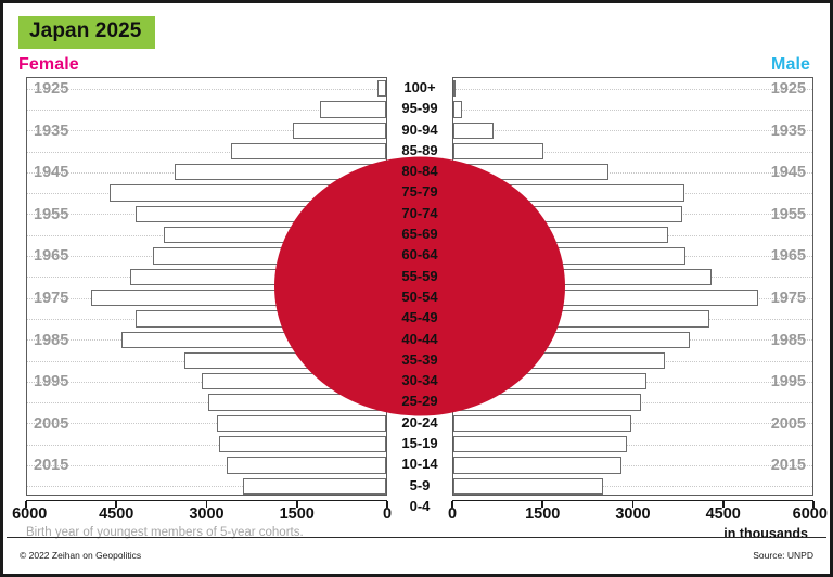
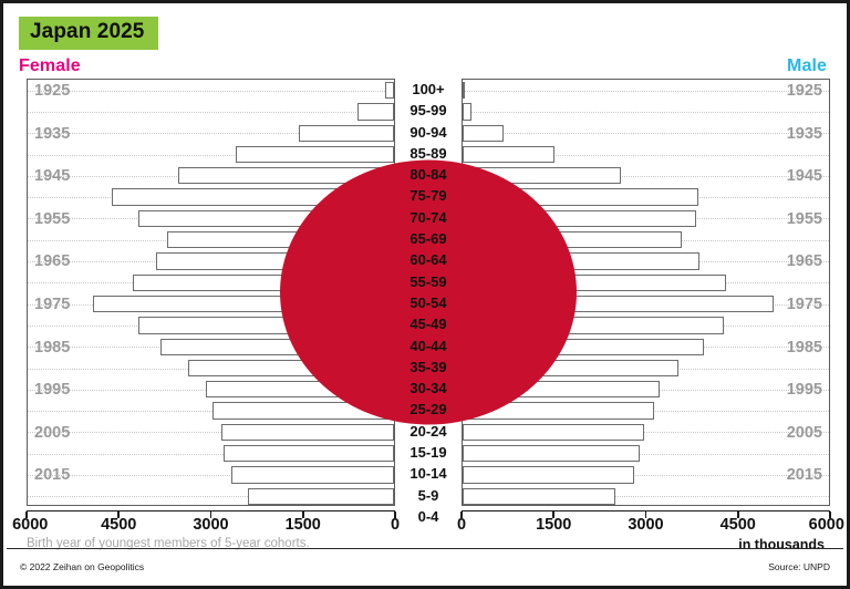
Female/95-99: 1100 -> 600
Female/40-44: 4400 -> 3800
